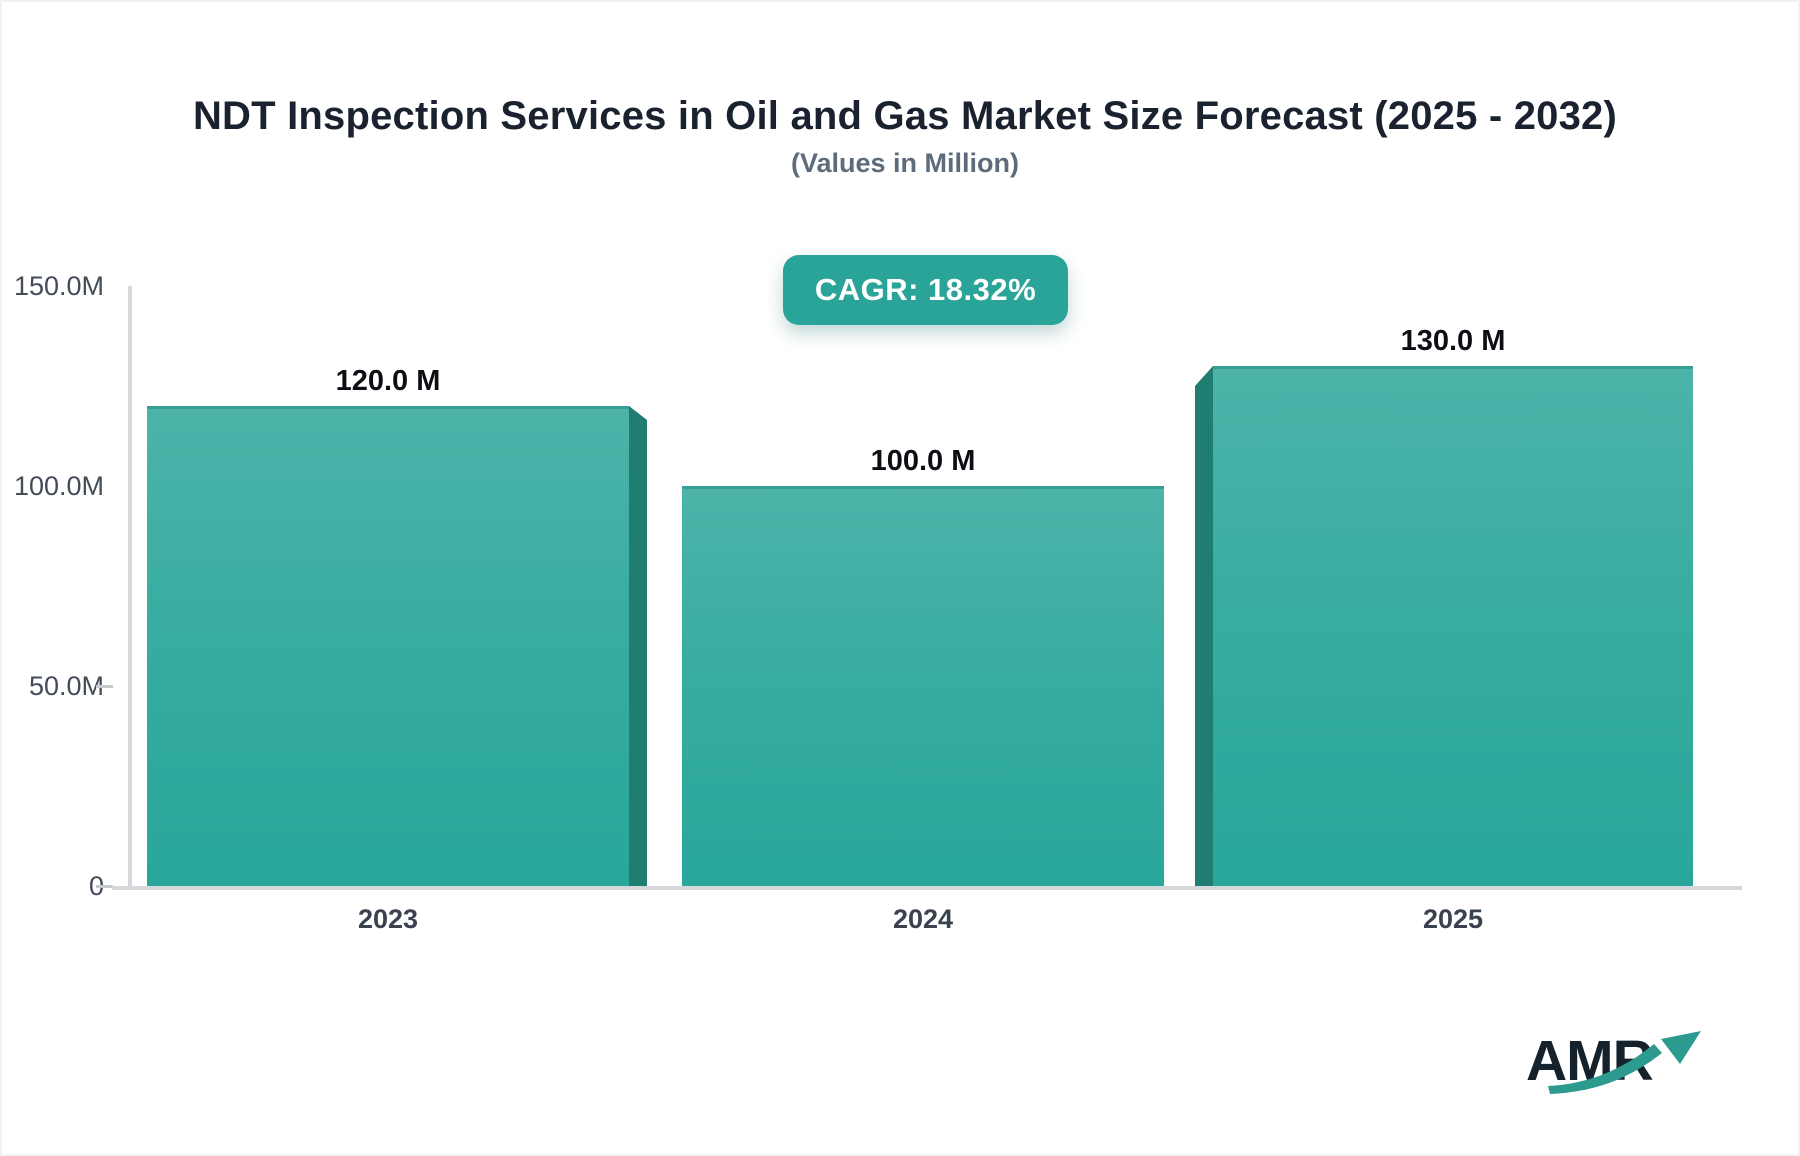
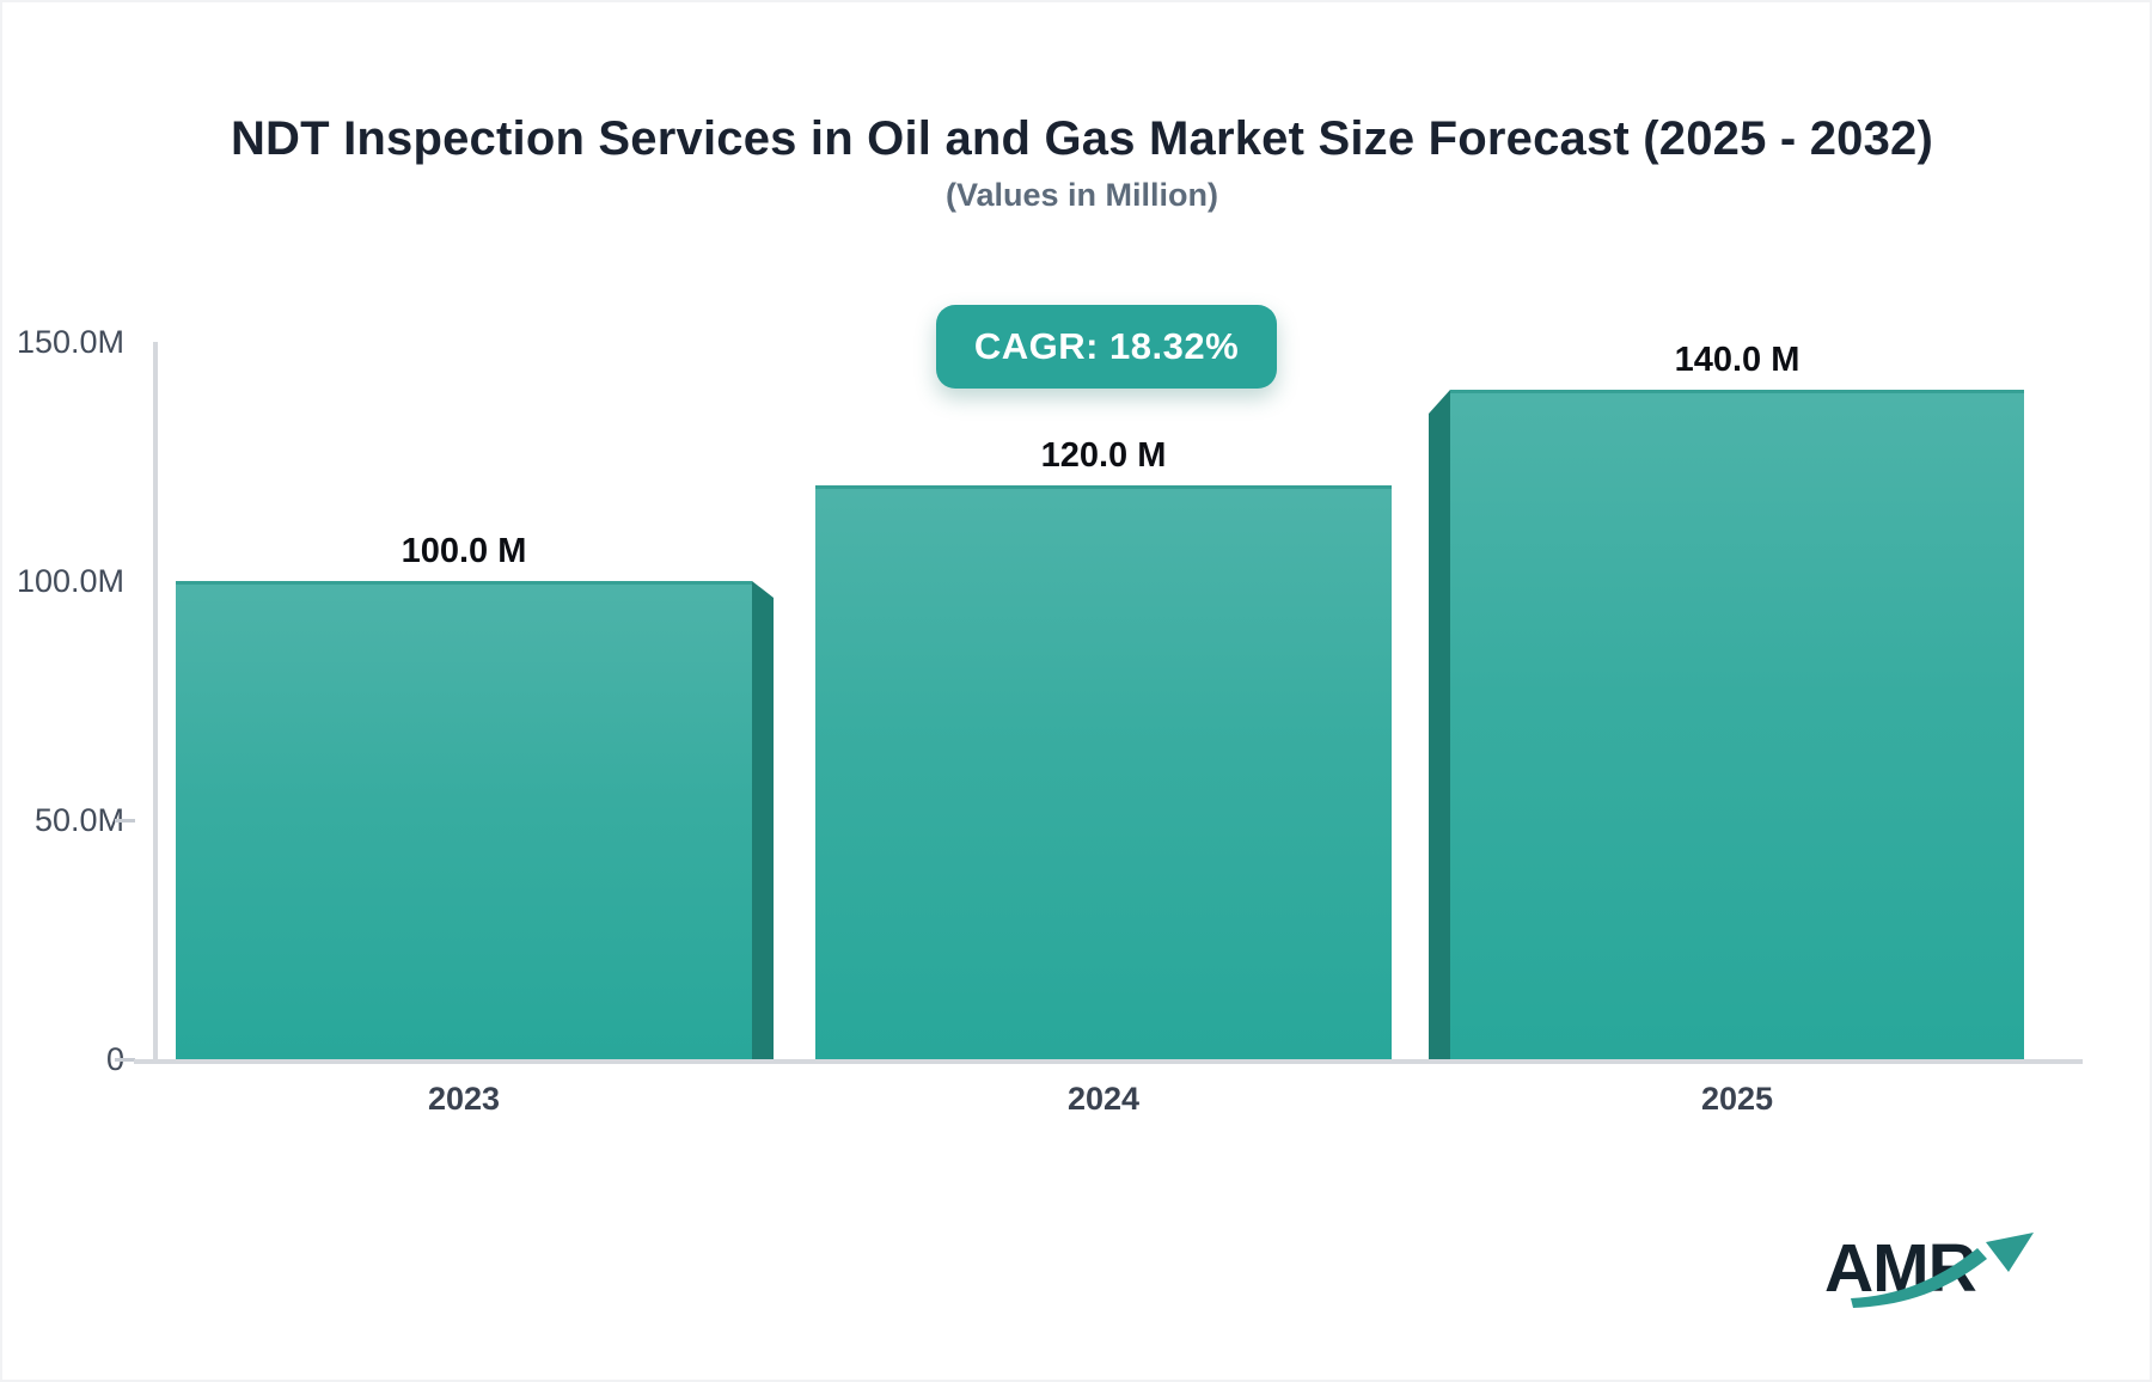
2023: 120.0 -> 100.0
2024: 100.0 -> 120.0
2025: 130.0 -> 140.0
